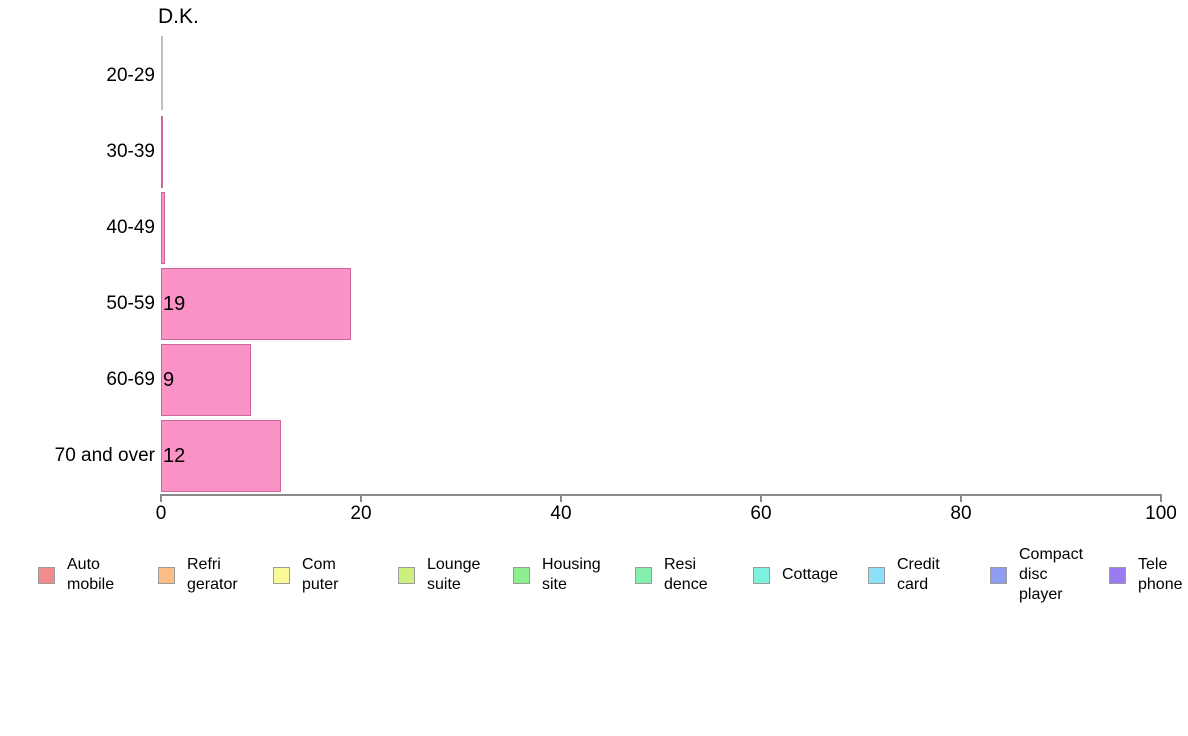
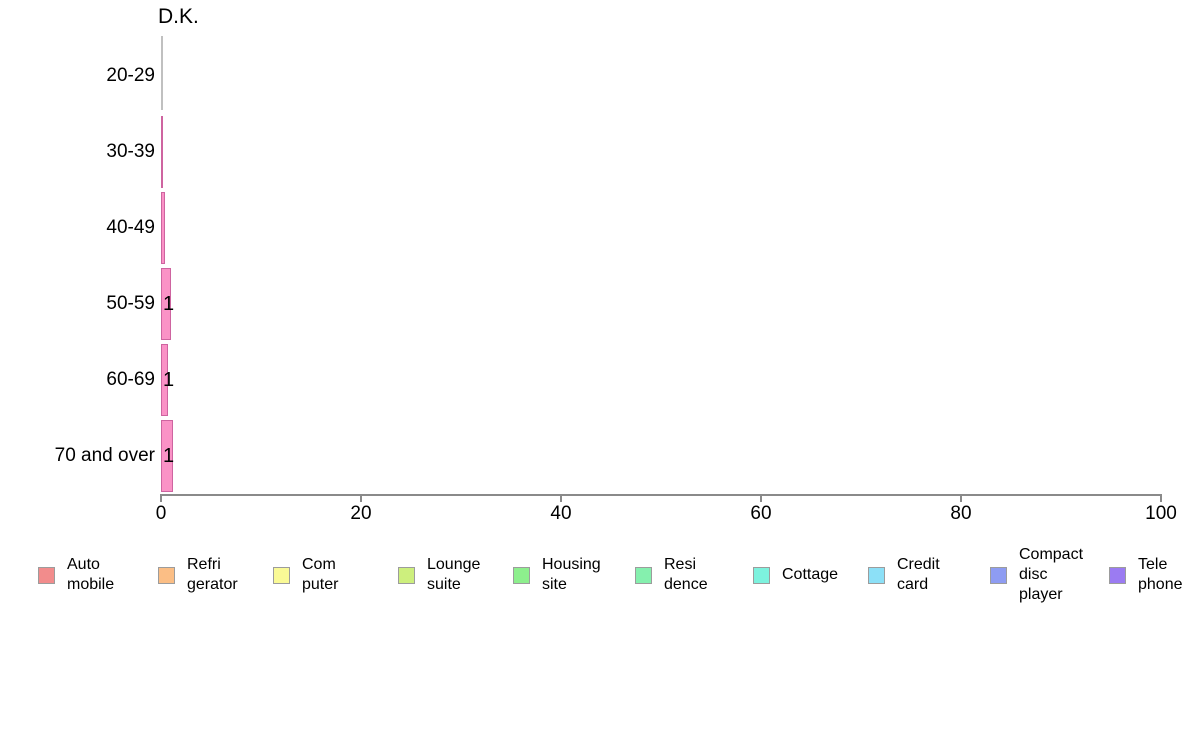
50-59: 19 -> 1
60-69: 9 -> 1
70 and over: 12 -> 1
